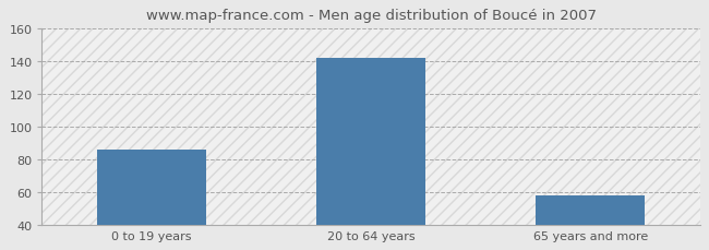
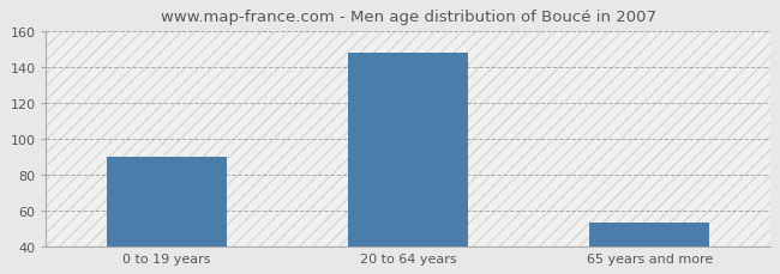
0 to 19 years: 86 -> 90
20 to 64 years: 142 -> 148
65 years and more: 58 -> 53
